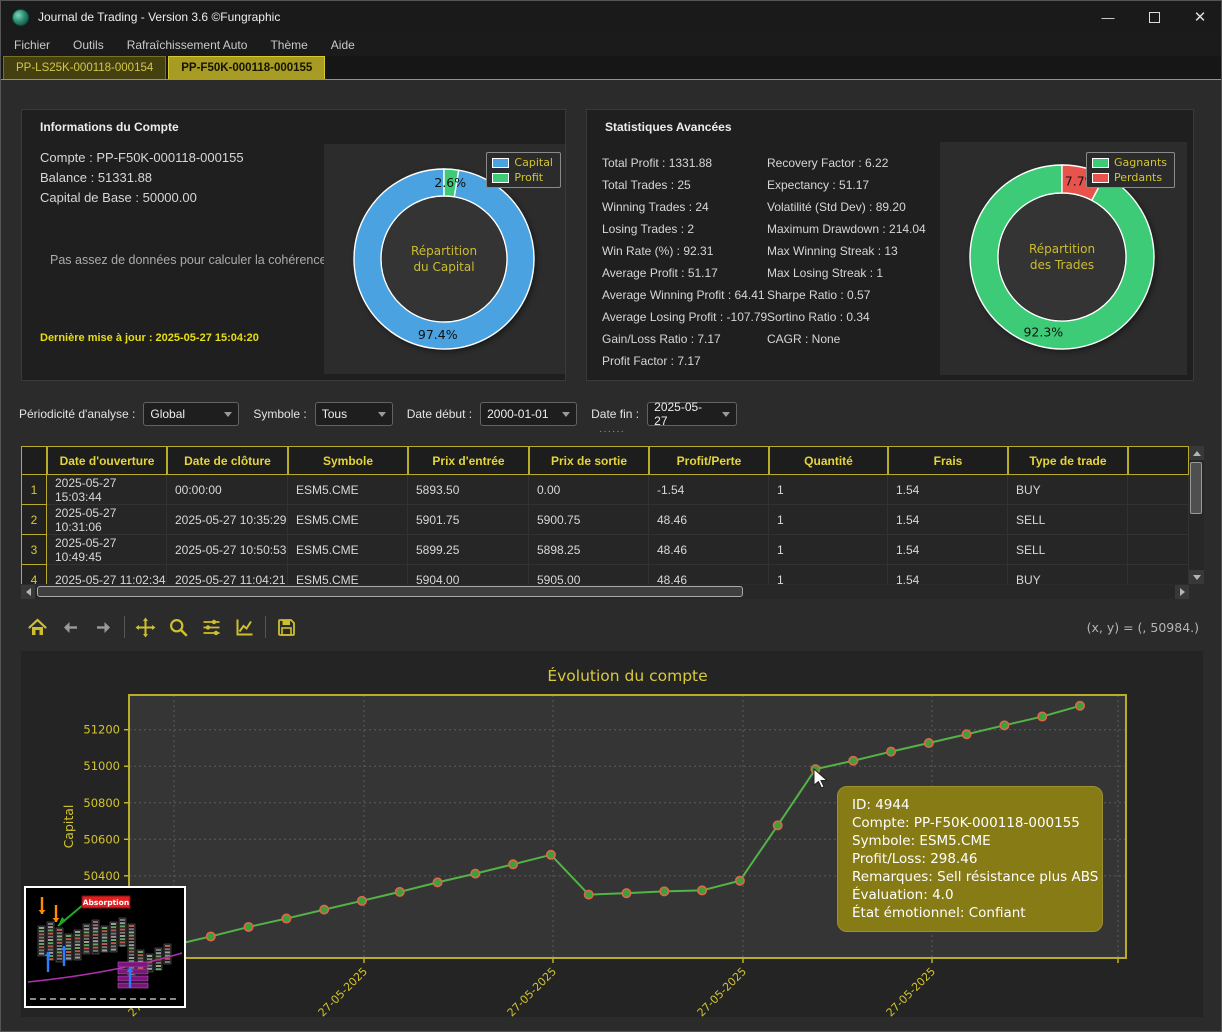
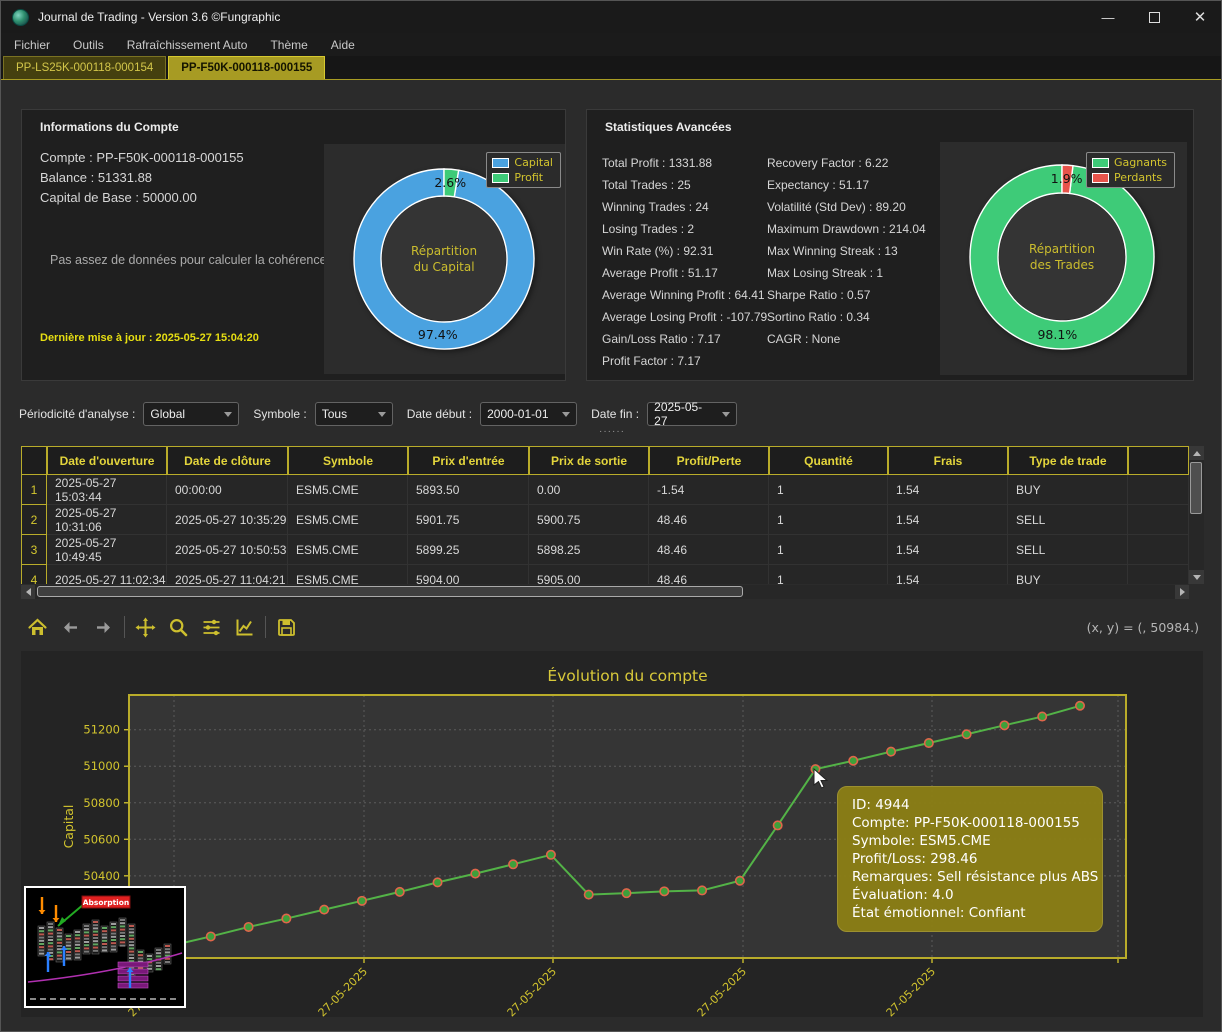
Répartition des Trades/Gagnants: 92.3% -> 98.1%
Répartition des Trades/Perdants: 7.7% -> 1.9%
